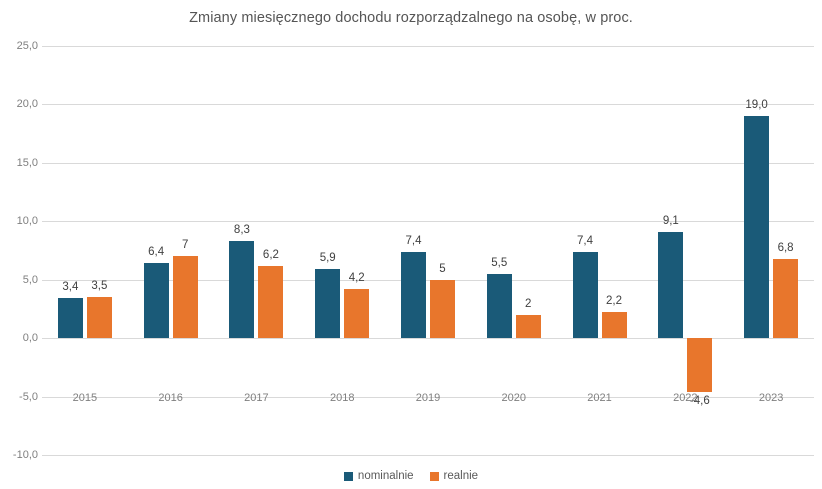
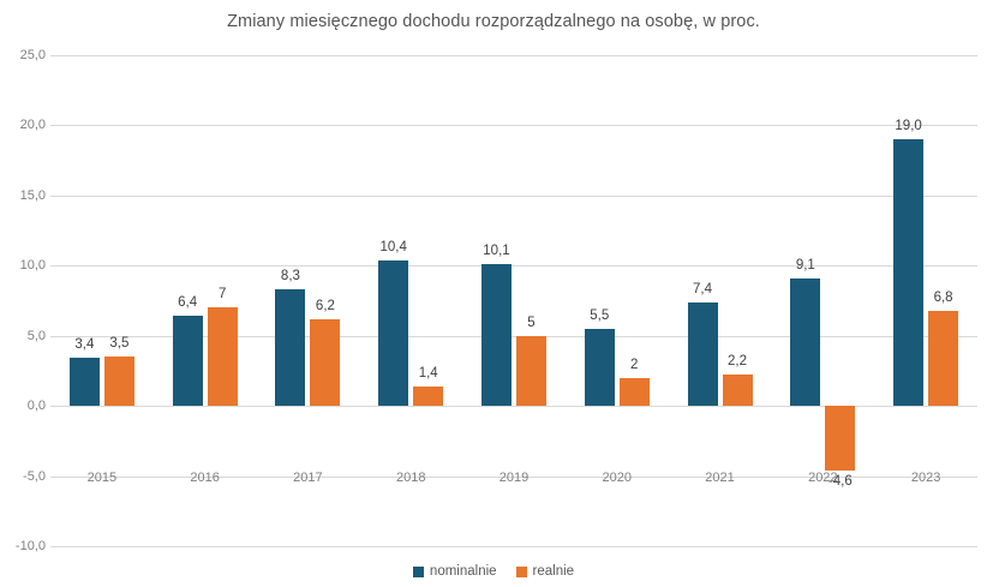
nominalnie/2018: 5,9 -> 10,4
realnie/2018: 4,2 -> 1,4
nominalnie/2019: 7,4 -> 10,1
